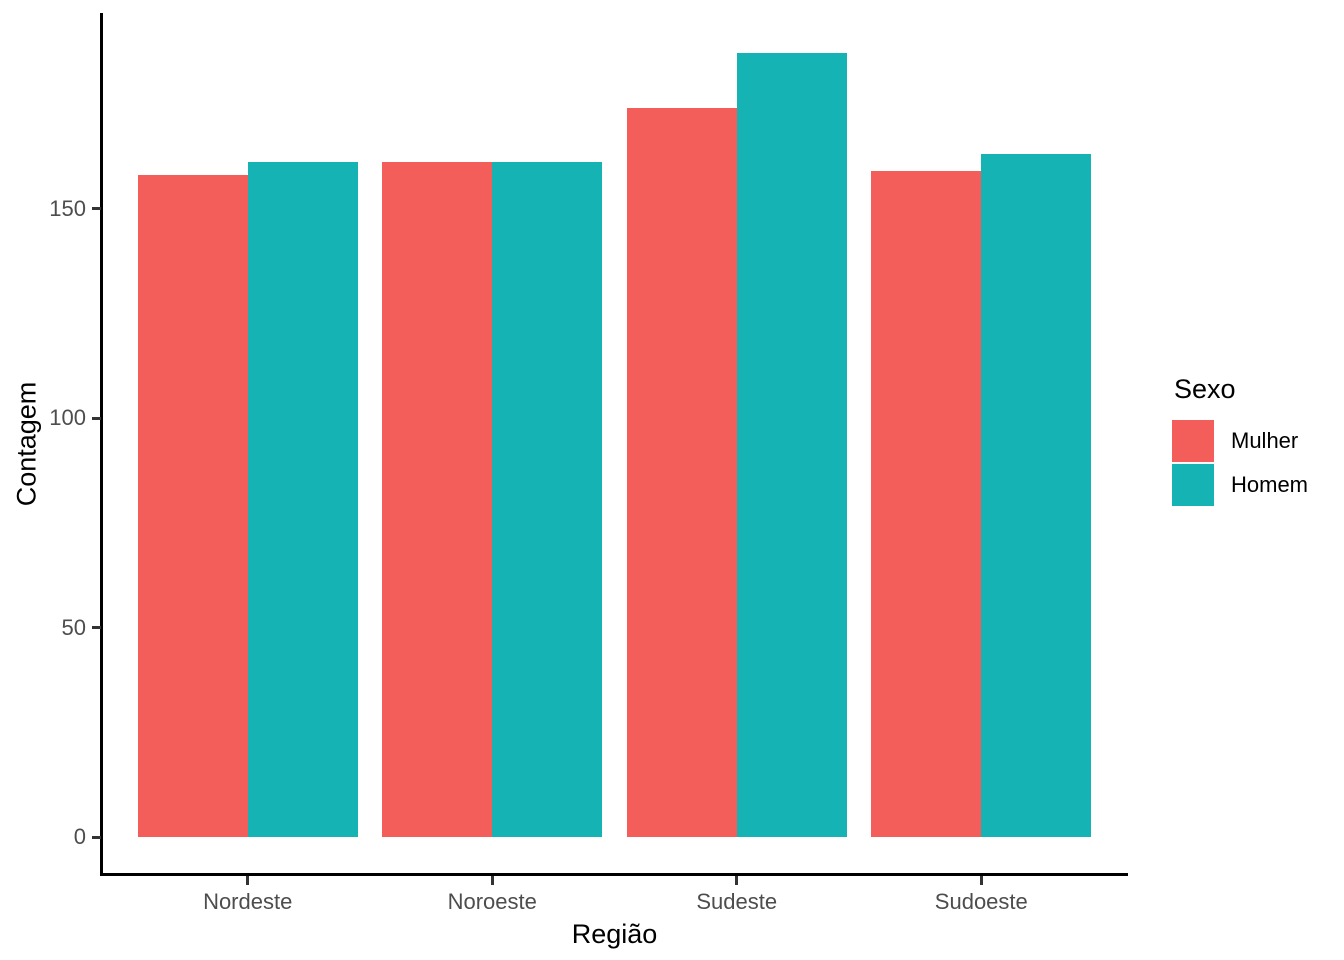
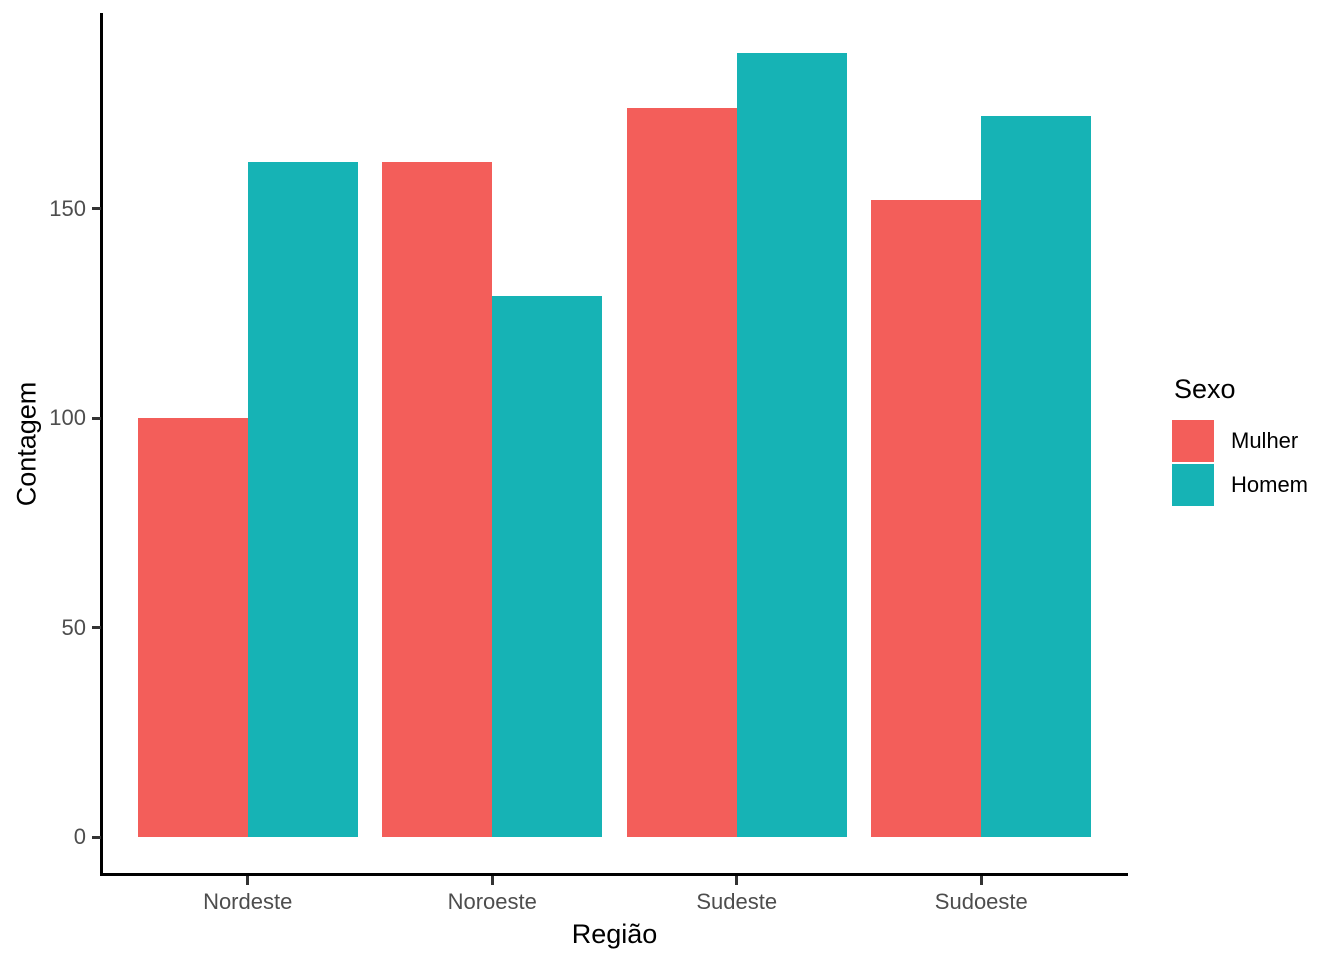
Mulher/Nordeste: 158 -> 100
Homem/Noroeste: 161 -> 129
Mulher/Sudoeste: 159 -> 152
Homem/Sudoeste: 163 -> 172
